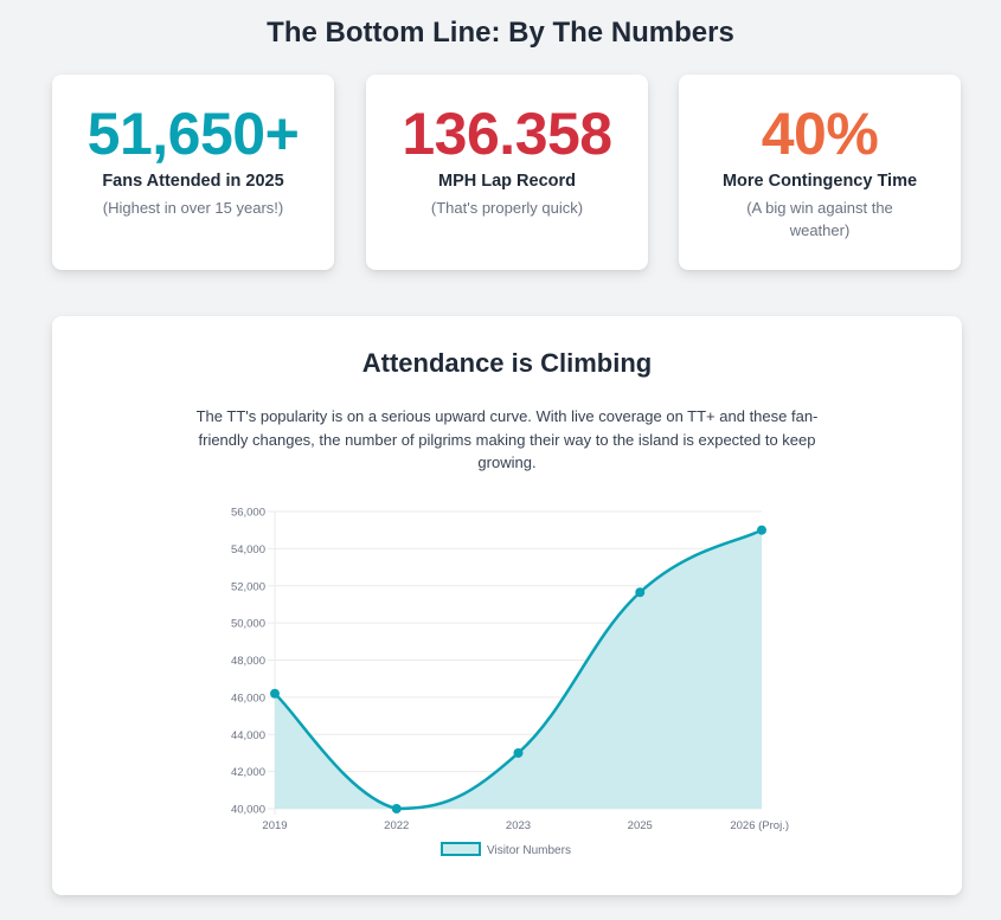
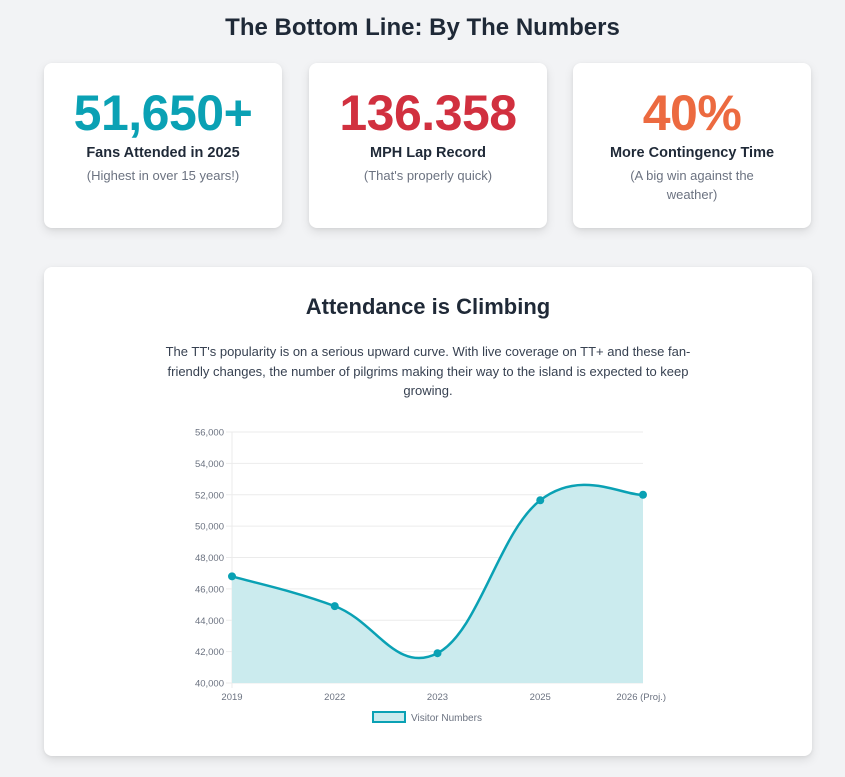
2019: 46200 -> 46800
2022: 40000 -> 44900
2023: 43000 -> 41900
2026 (Proj.): 55000 -> 52000
